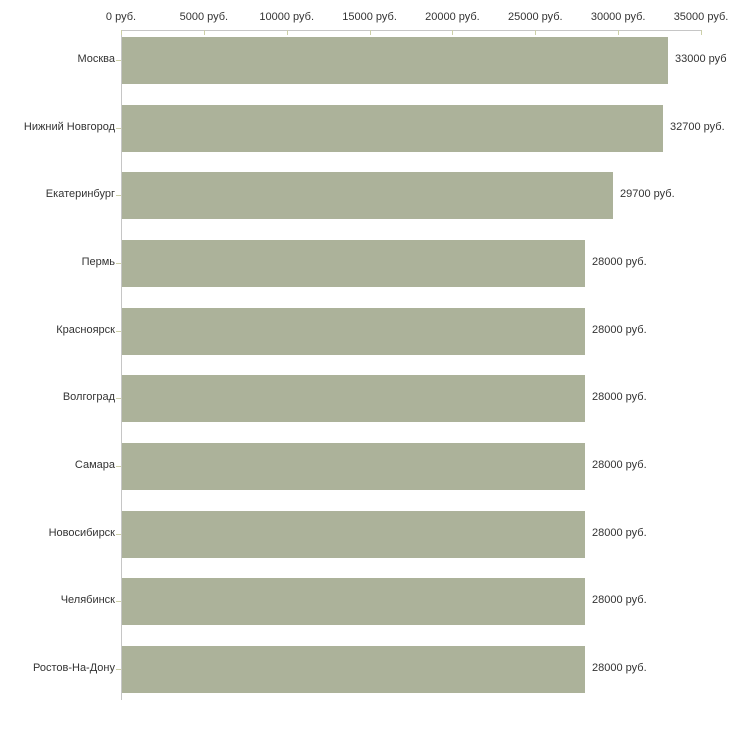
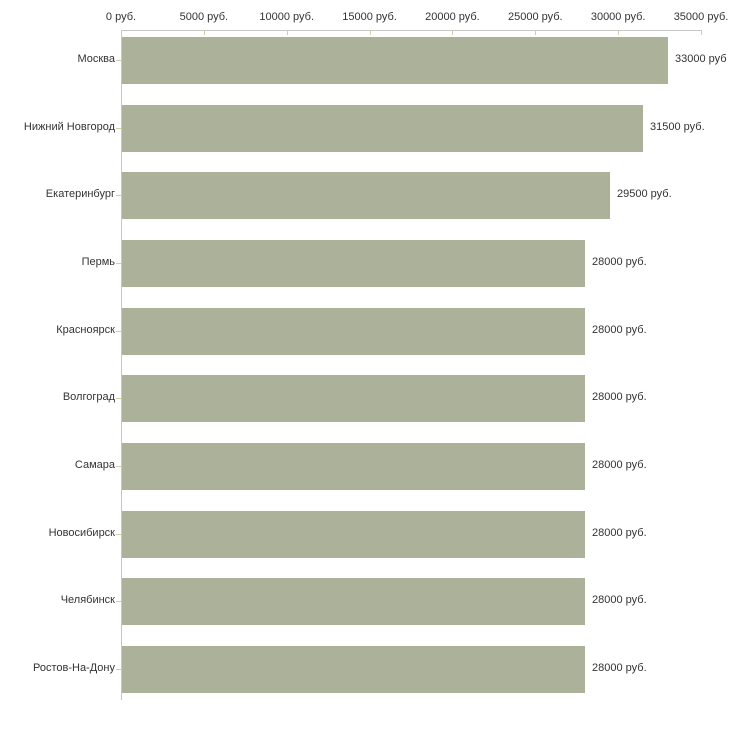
Нижний Новгород: 32700 -> 31500
Екатеринбург: 29700 -> 29500
